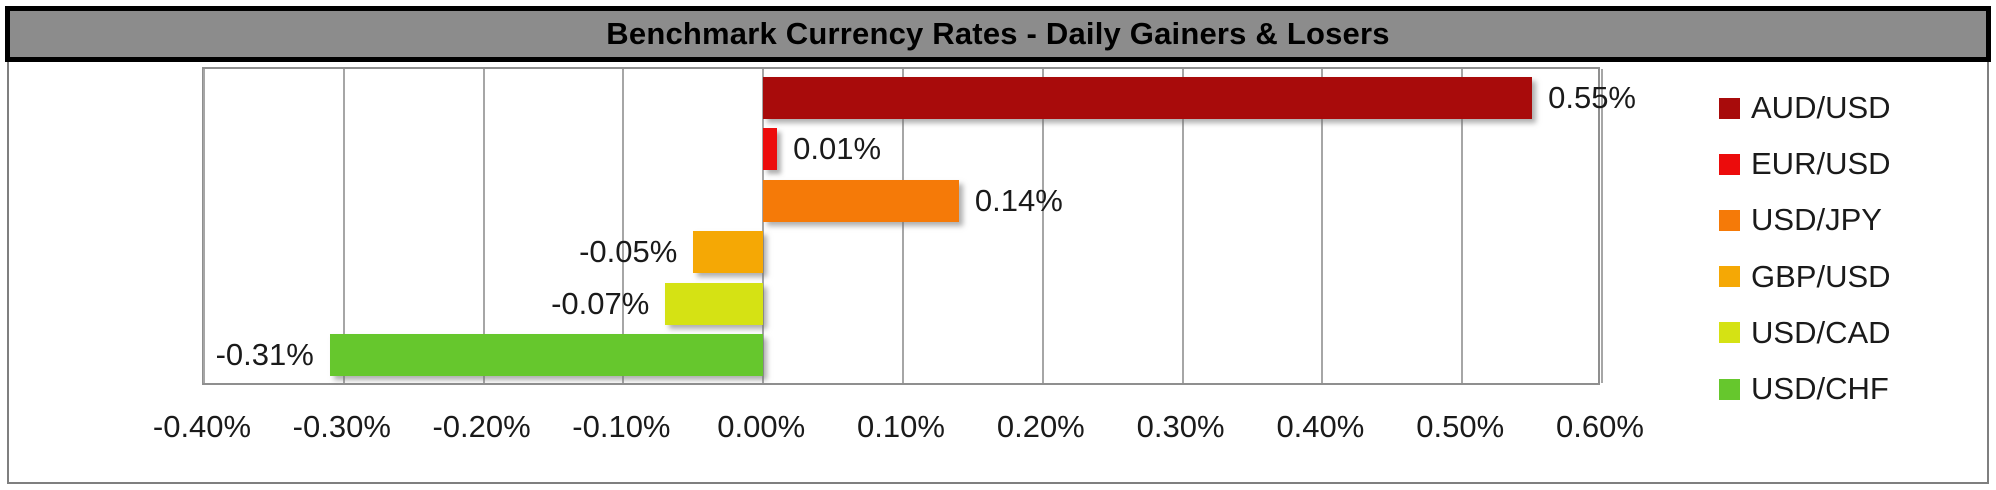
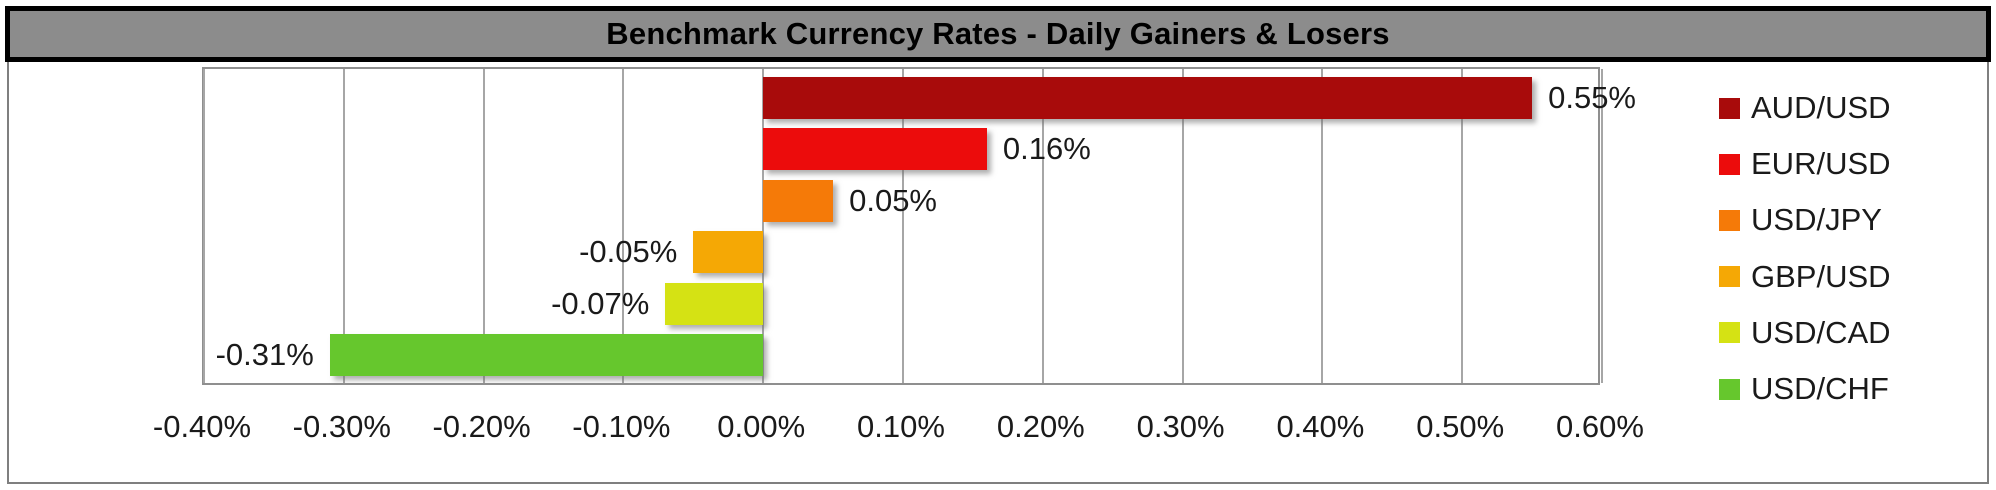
EUR/USD: 0.01% -> 0.16%
USD/JPY: 0.14% -> 0.05%
